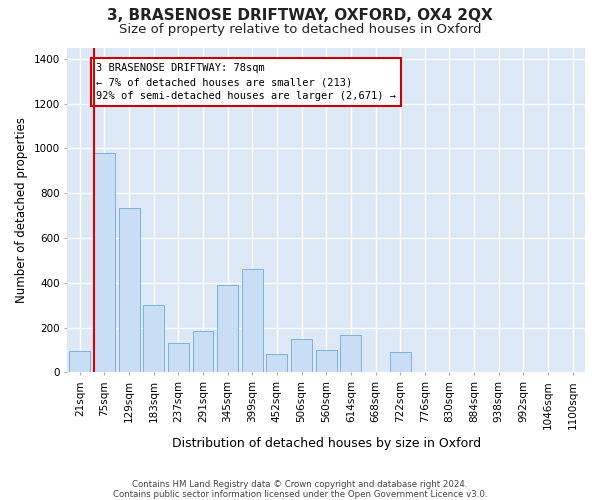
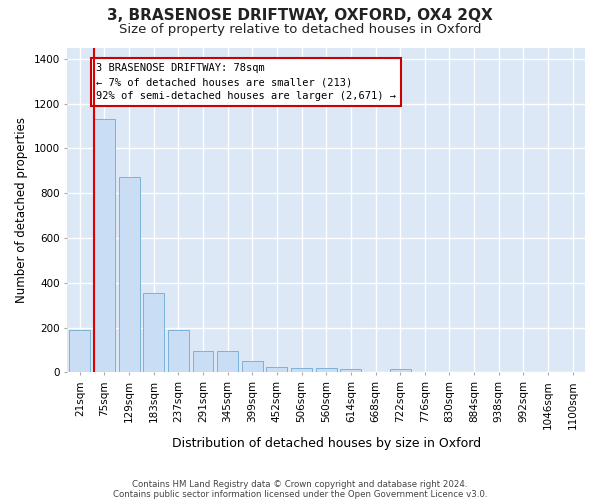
21sqm: 95 -> 190
75sqm: 980 -> 1130
129sqm: 735 -> 870
183sqm: 300 -> 355
237sqm: 130 -> 190
291sqm: 185 -> 95
345sqm: 390 -> 95
399sqm: 460 -> 50
452sqm: 80 -> 25
506sqm: 150 -> 20
560sqm: 100 -> 20
614sqm: 165 -> 15
722sqm: 90 -> 15
